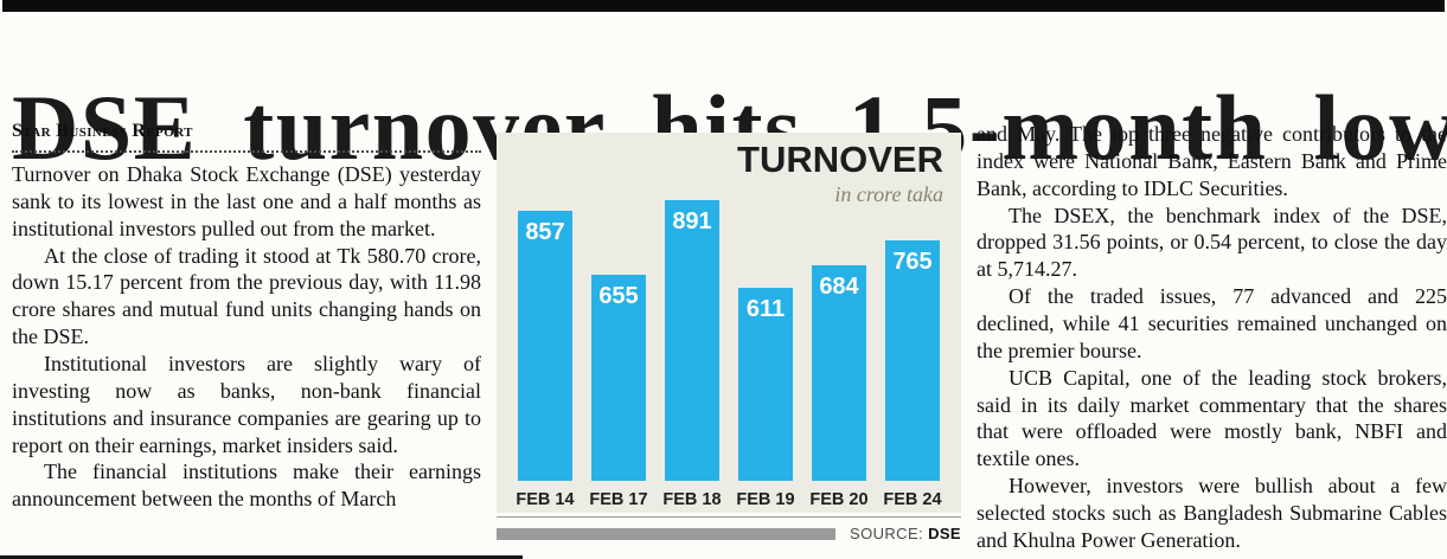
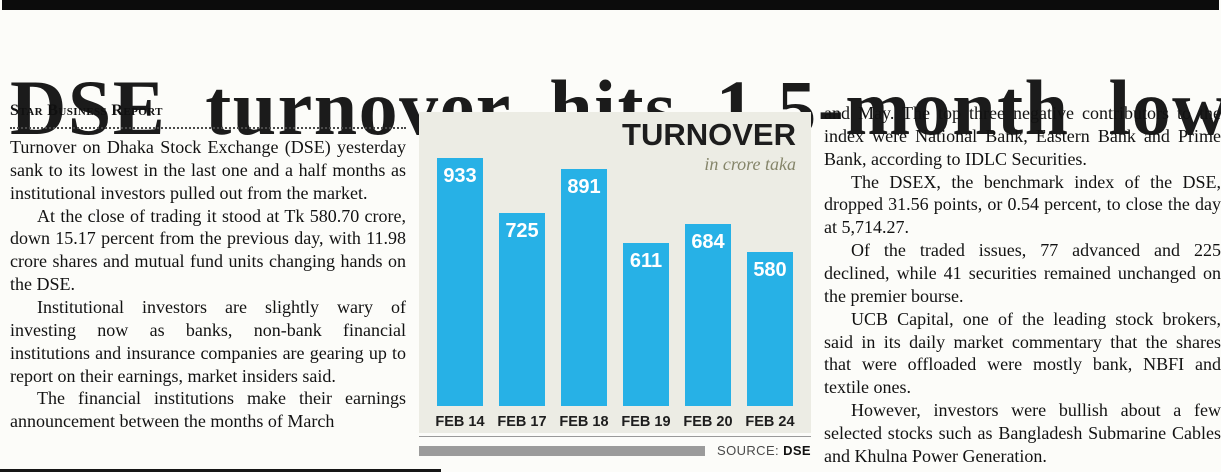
FEB 14: 857 -> 933
FEB 17: 655 -> 725
FEB 24: 765 -> 580
